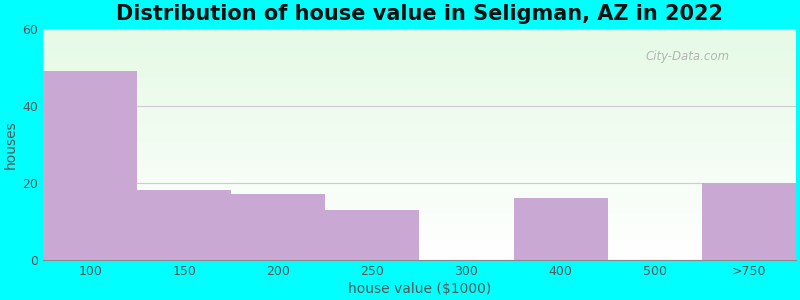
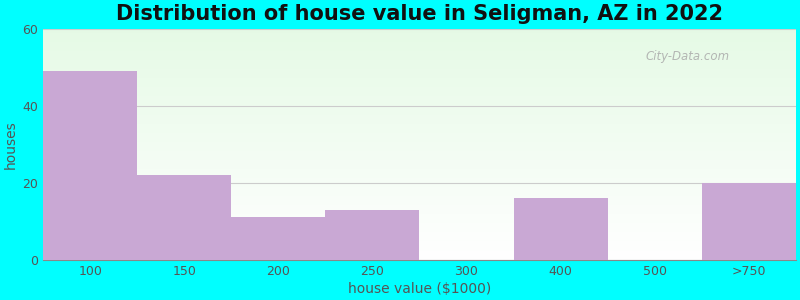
150: 18 -> 22
200: 17 -> 11
